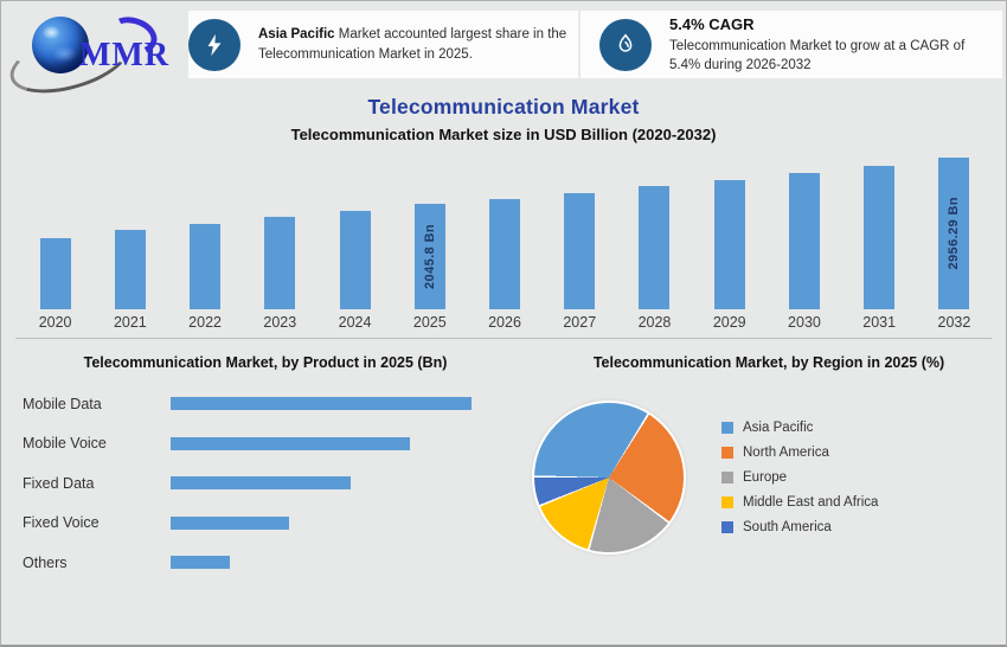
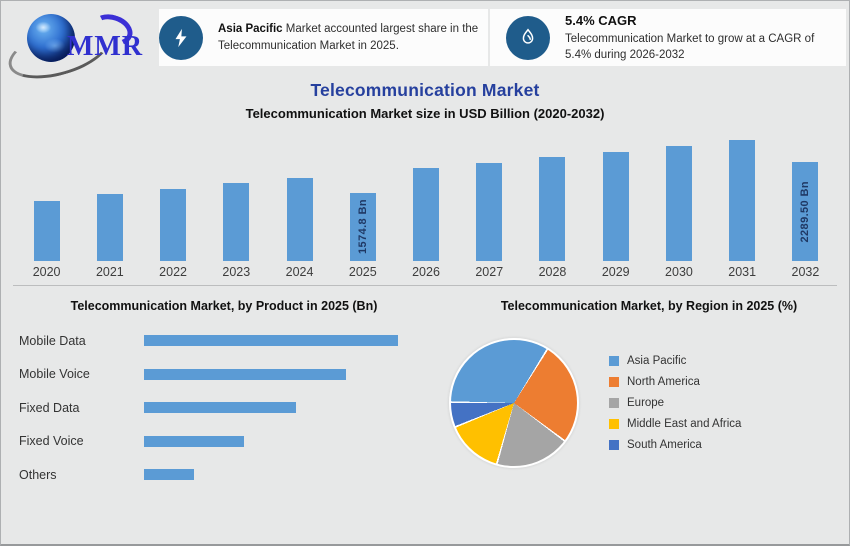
Telecommunication Market size in USD Billion (2020-2032)/2025: 2045.8 -> 1574.8
Telecommunication Market size in USD Billion (2020-2032)/2032: 2956.29 -> 2289.50
